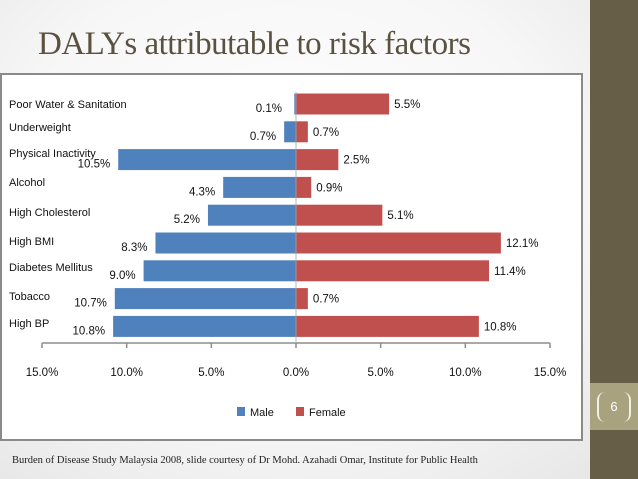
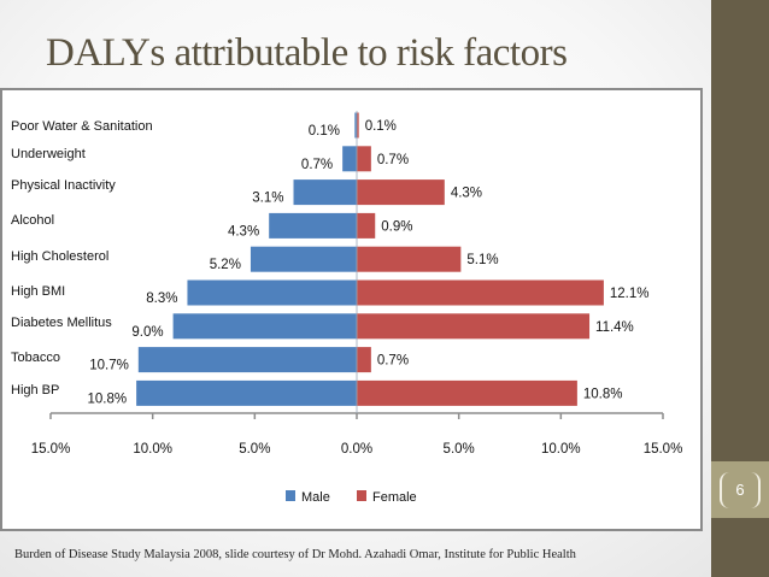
Female/Poor Water & Sanitation: 5.5% -> 0.1%
Male/Physical Inactivity: 10.5% -> 3.1%
Female/Physical Inactivity: 2.5% -> 4.3%
